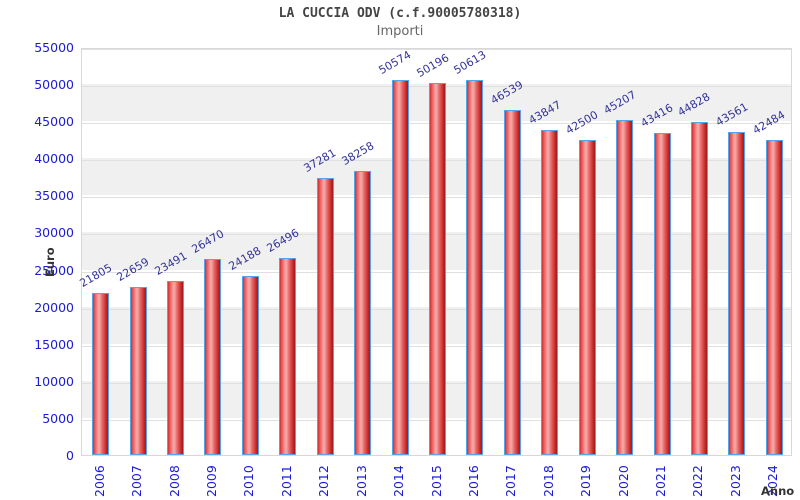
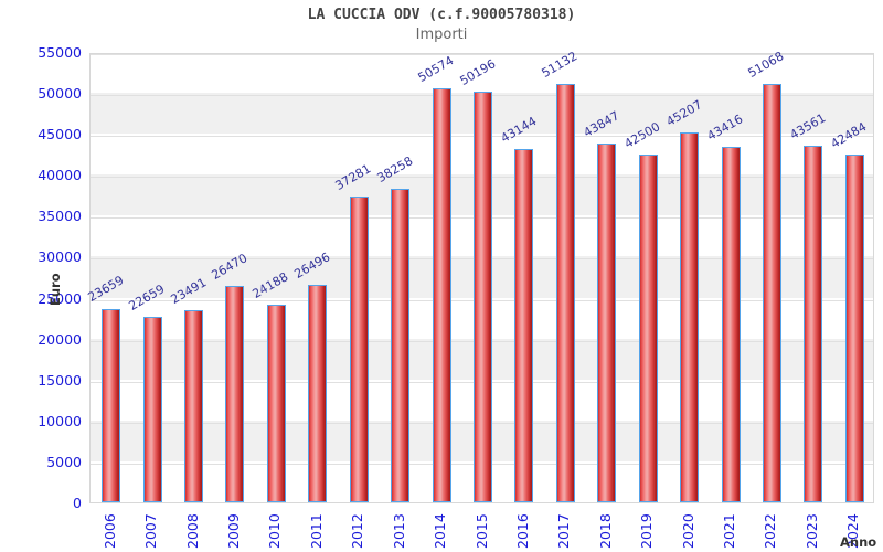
2006: 21805 -> 23659
2016: 50613 -> 43144
2017: 46539 -> 51132
2022: 44828 -> 51068
